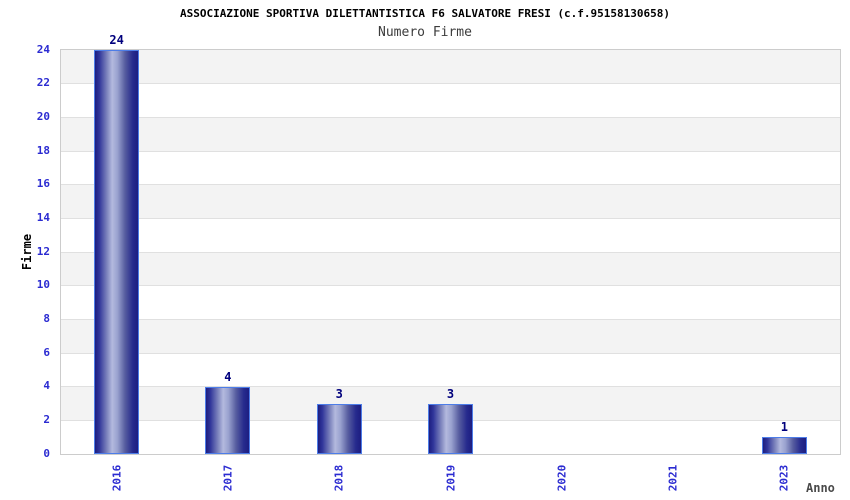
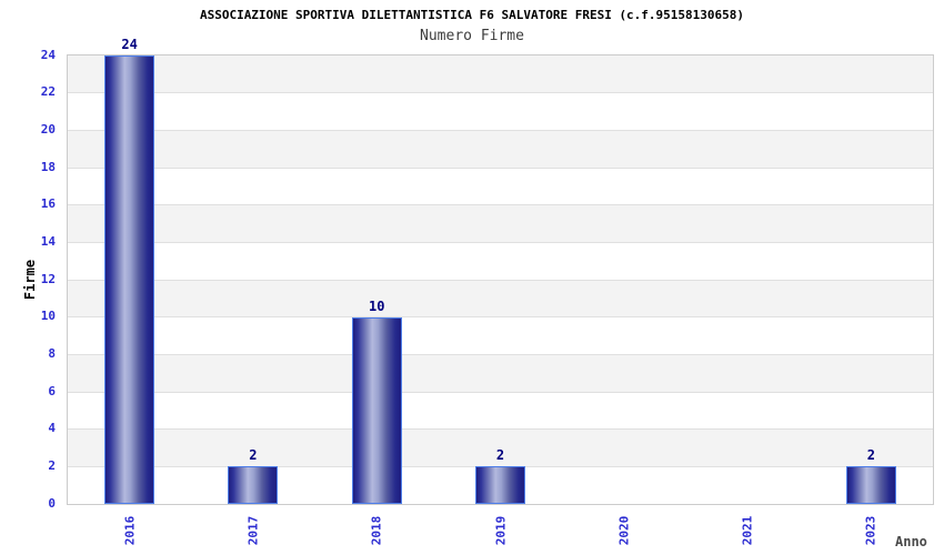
2017: 4 -> 2
2018: 3 -> 10
2019: 3 -> 2
2023: 1 -> 2
